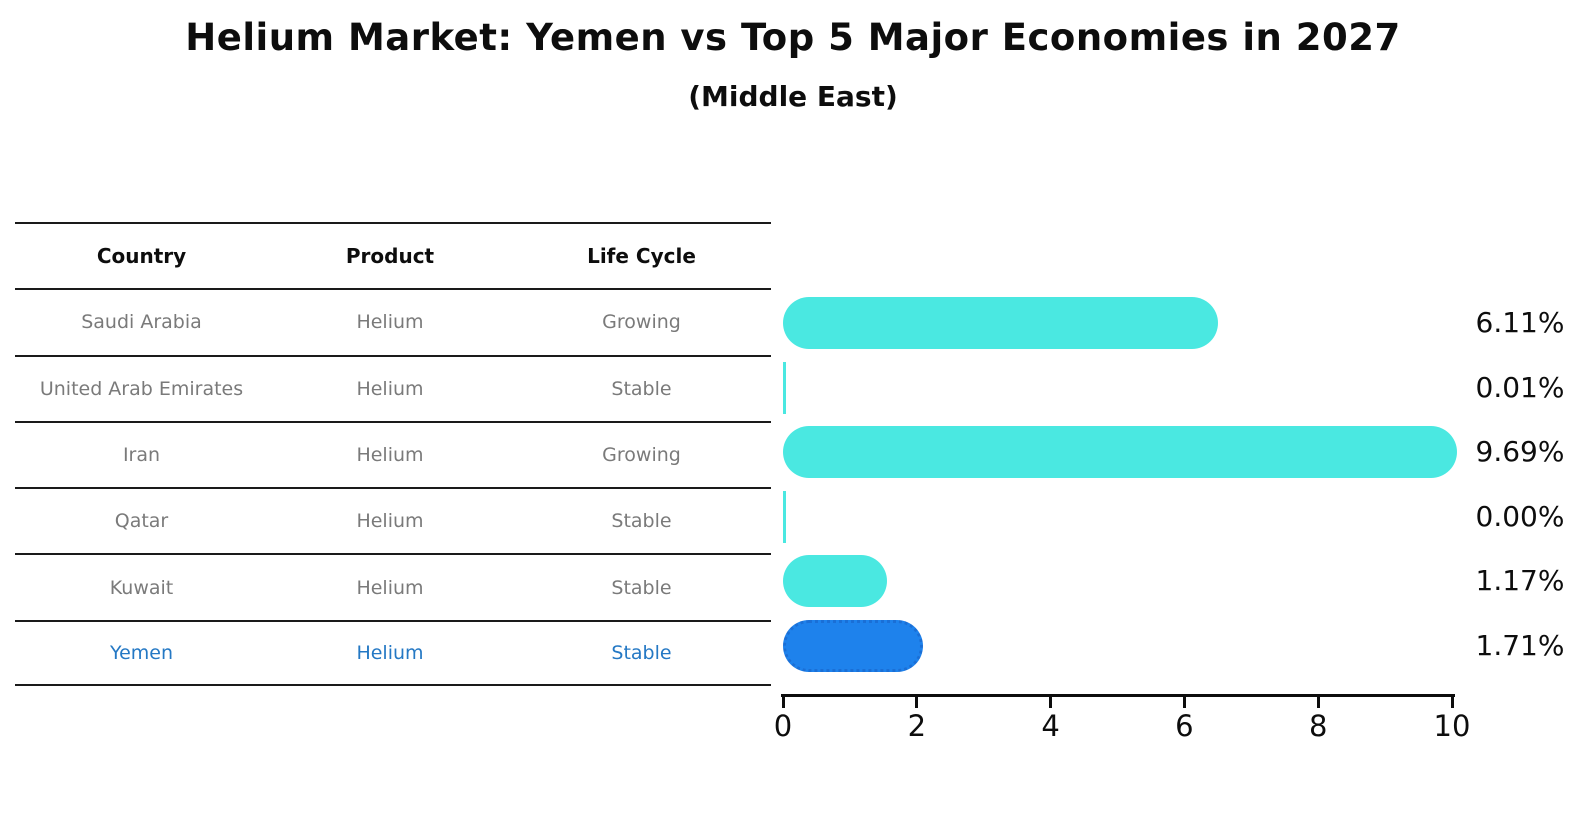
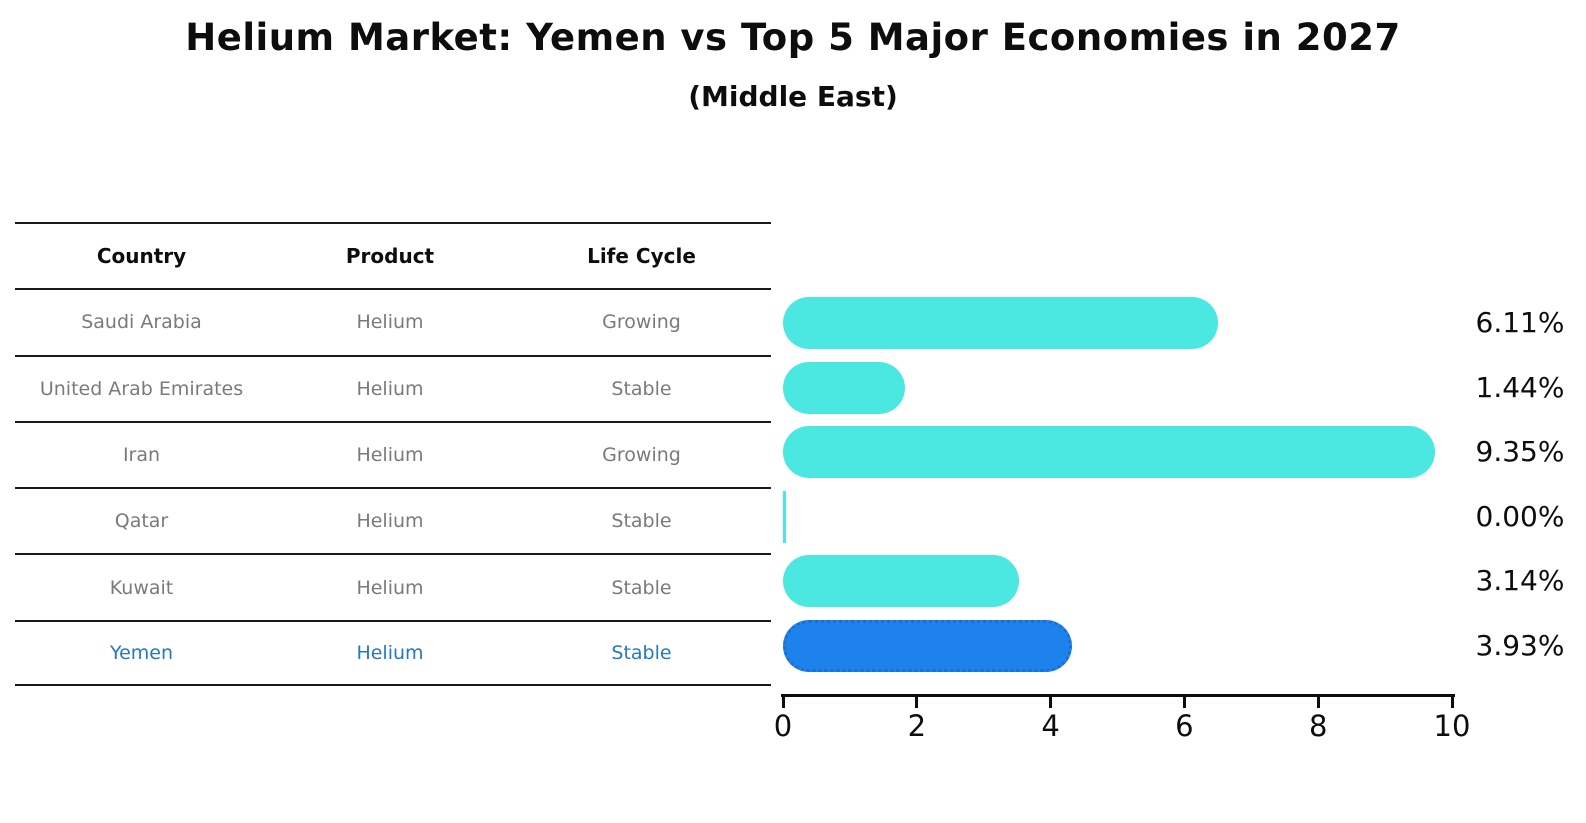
United Arab Emirates: 0.01% -> 1.44%
Iran: 9.69% -> 9.35%
Kuwait: 1.17% -> 3.14%
Yemen: 1.71% -> 3.93%
